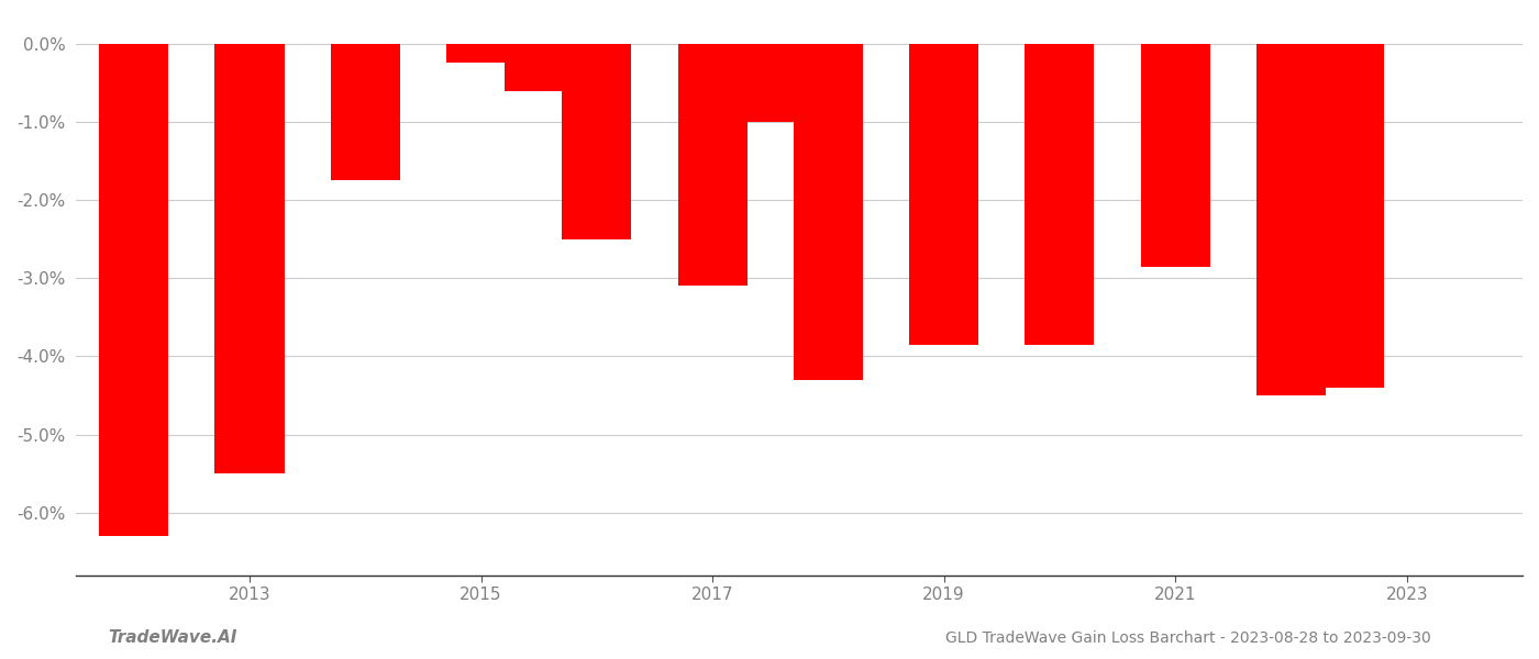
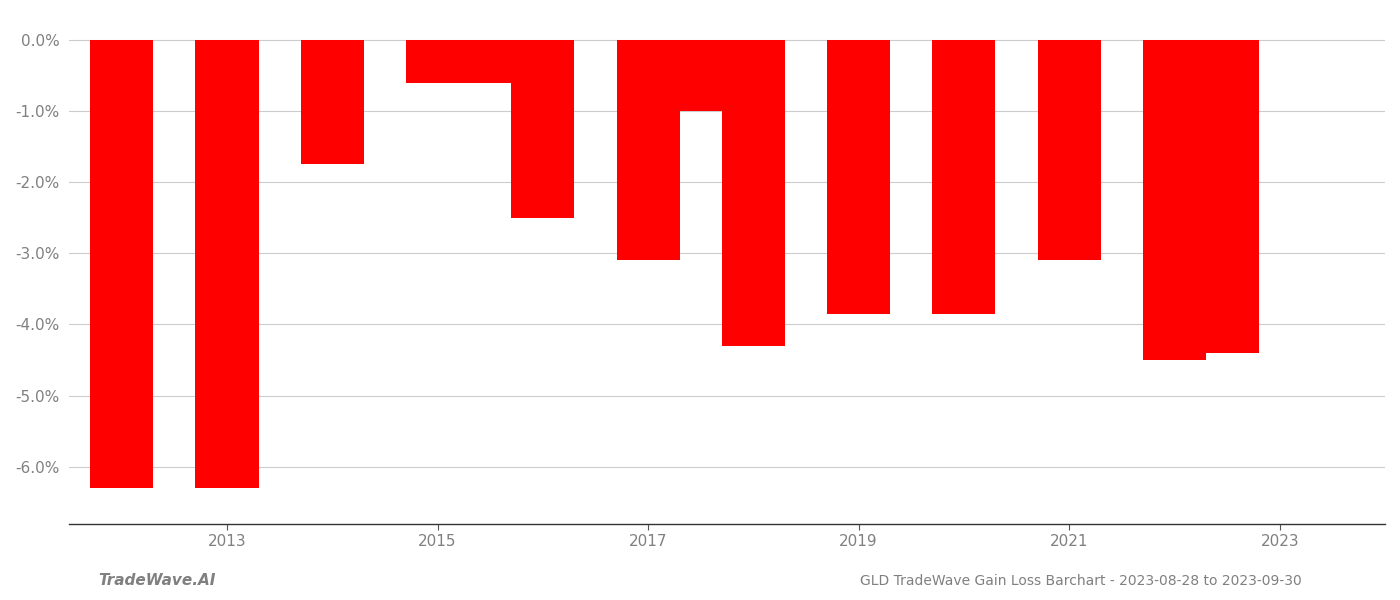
2013: -5.50% -> -6.30%
2015: -0.24% -> -0.60%
2021: -2.86% -> -3.10%
